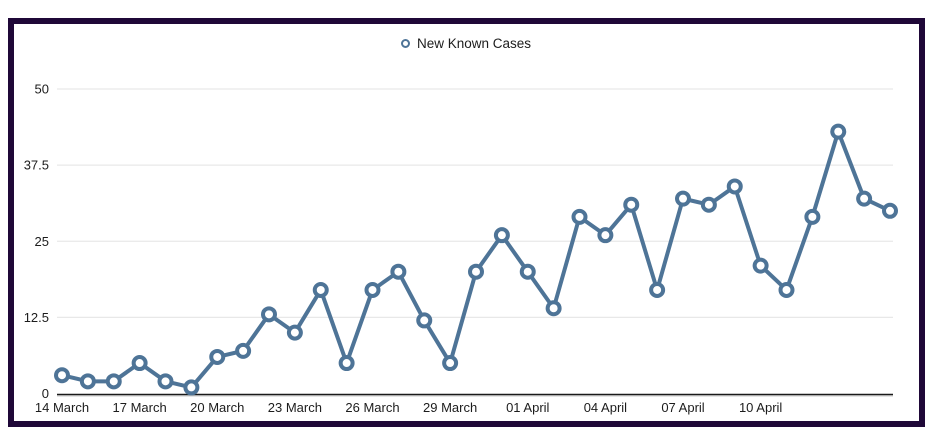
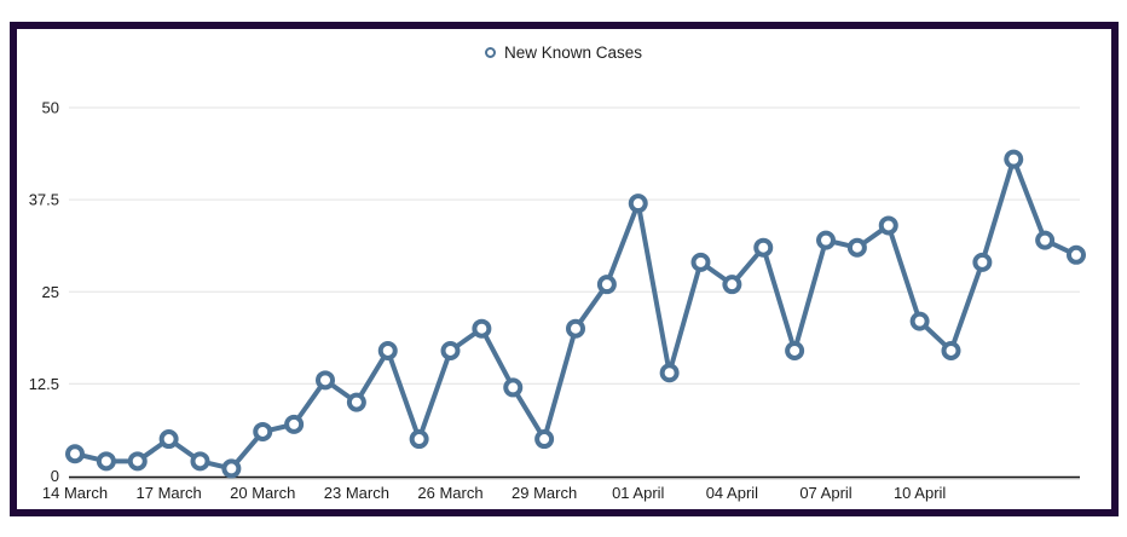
01 April: 20 -> 37
